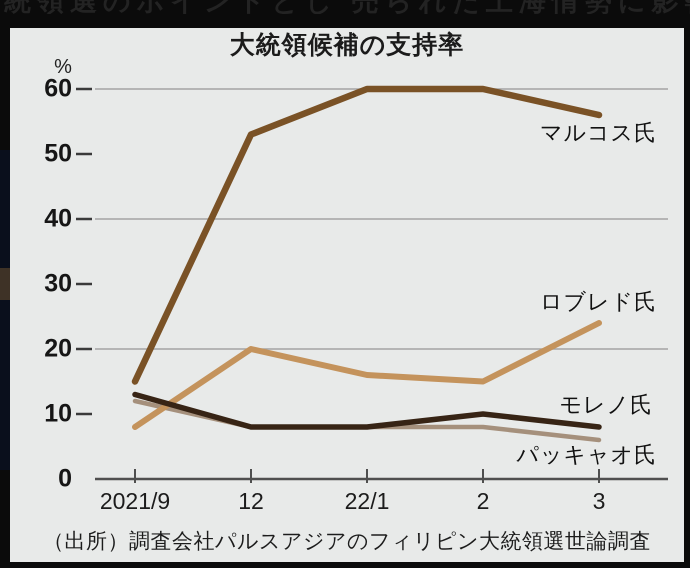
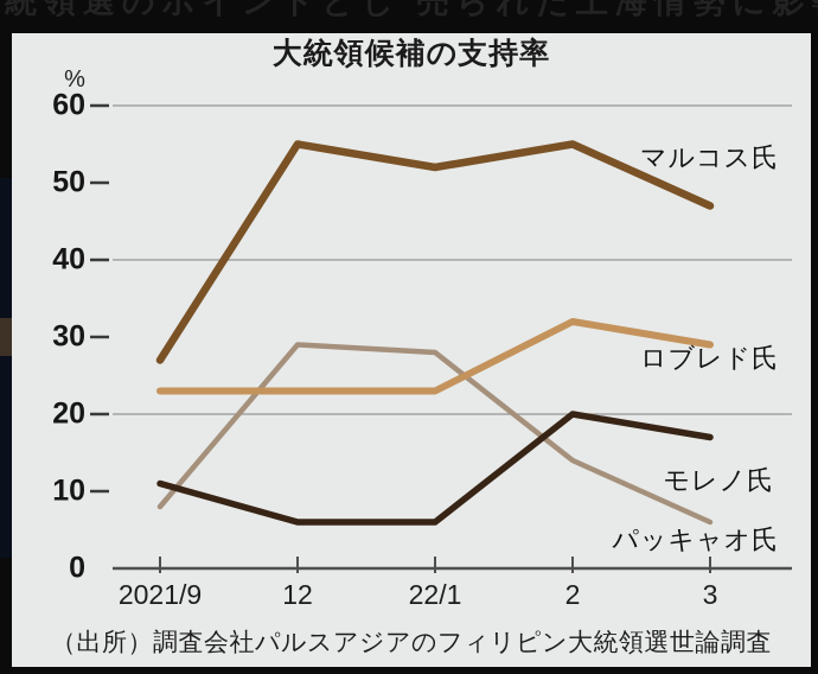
パッキャオ氏/2021/9: 12 -> 8
ロブレド氏/2021/9: 8 -> 23
モレノ氏/2021/9: 13 -> 11
マルコス氏/2021/9: 15 -> 27
パッキャオ氏/12: 8 -> 29
ロブレド氏/12: 20 -> 23
モレノ氏/12: 8 -> 6
マルコス氏/12: 53 -> 55
パッキャオ氏/22/1: 8 -> 28
ロブレド氏/22/1: 16 -> 23
モレノ氏/22/1: 8 -> 6
マルコス氏/22/1: 60 -> 52
パッキャオ氏/2: 8 -> 14
ロブレド氏/2: 15 -> 32
モレノ氏/2: 10 -> 20
マルコス氏/2: 60 -> 55
ロブレド氏/3: 24 -> 29
モレノ氏/3: 8 -> 17
マルコス氏/3: 56 -> 47
